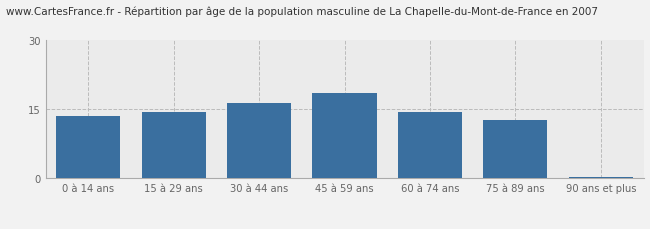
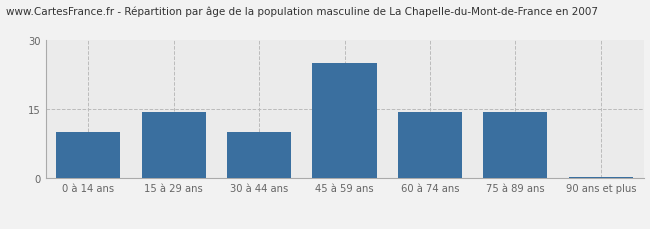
0 à 14 ans: 13.5 -> 10.0
30 à 44 ans: 16.5 -> 10.0
45 à 59 ans: 18.5 -> 25.0
75 à 89 ans: 12.8 -> 14.5
